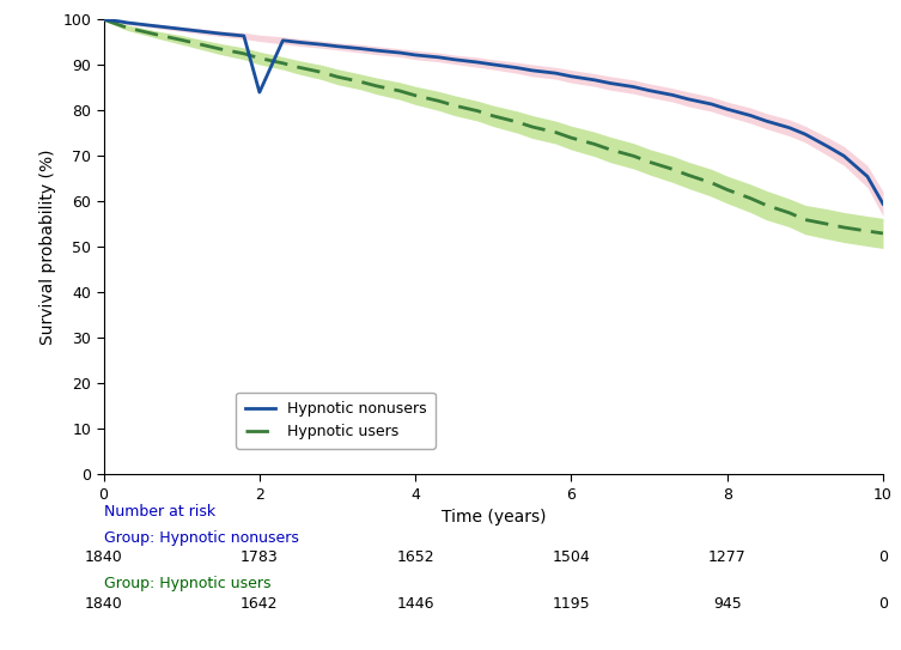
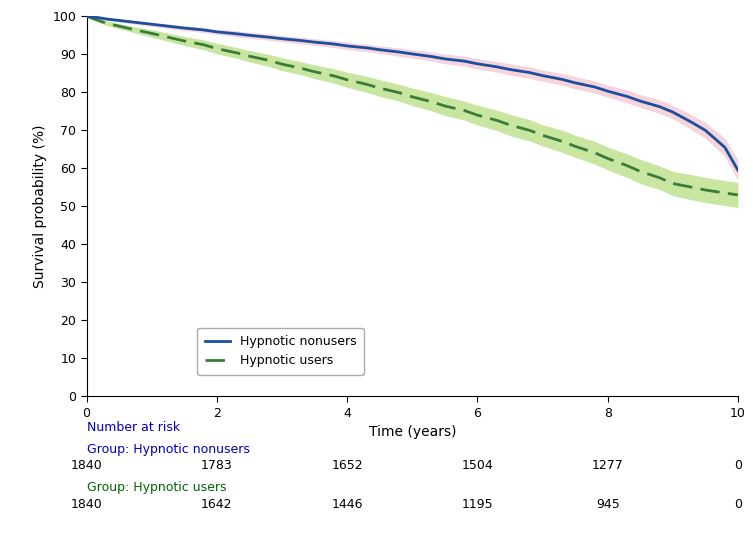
Hypnotic nonusers/2: 84.0 -> 95.9
